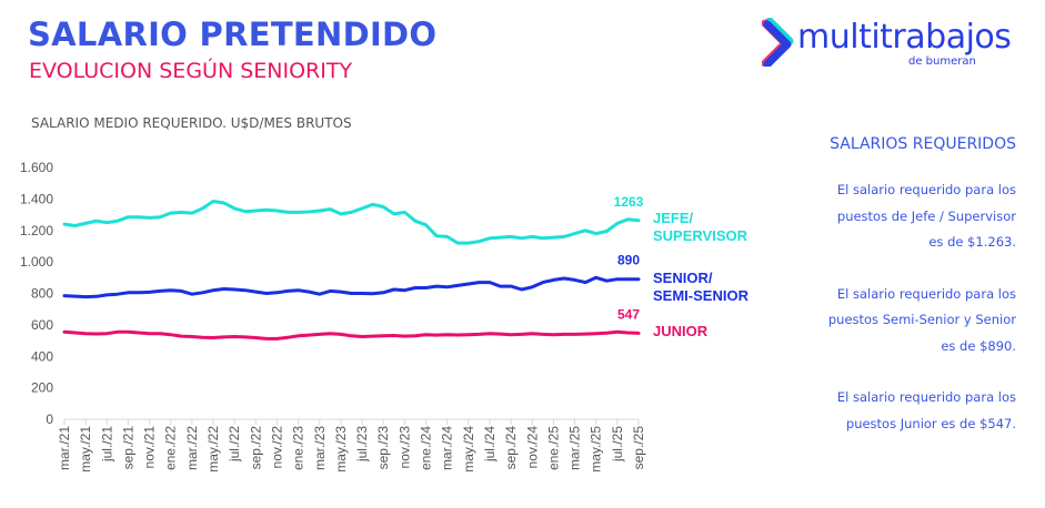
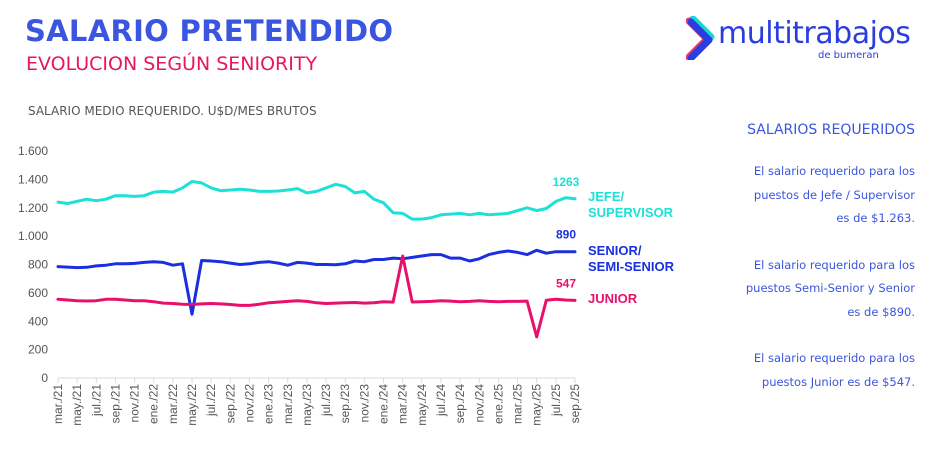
SENIOR/ SEMI-SENIOR/may./22: 820 -> 450
JUNIOR/mar./24: 540 -> 860
JUNIOR/may./25: 540 -> 290
